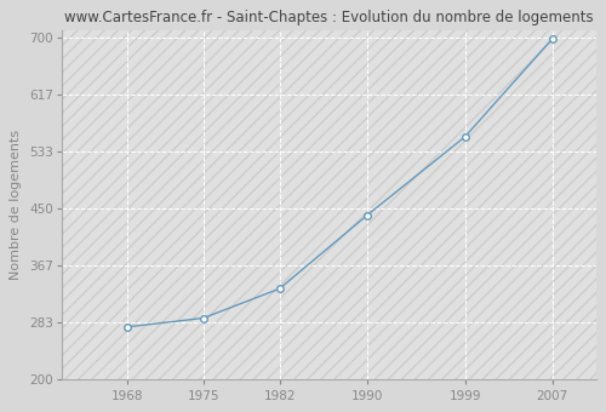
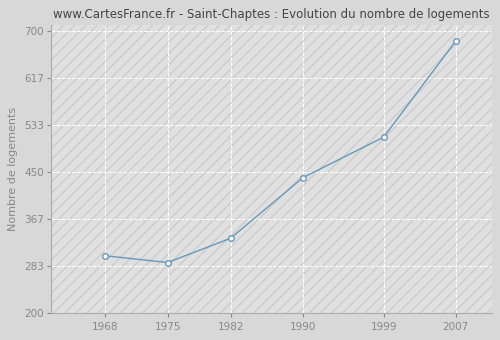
1968: 277 -> 302
1999: 555 -> 512
2007: 698 -> 682
